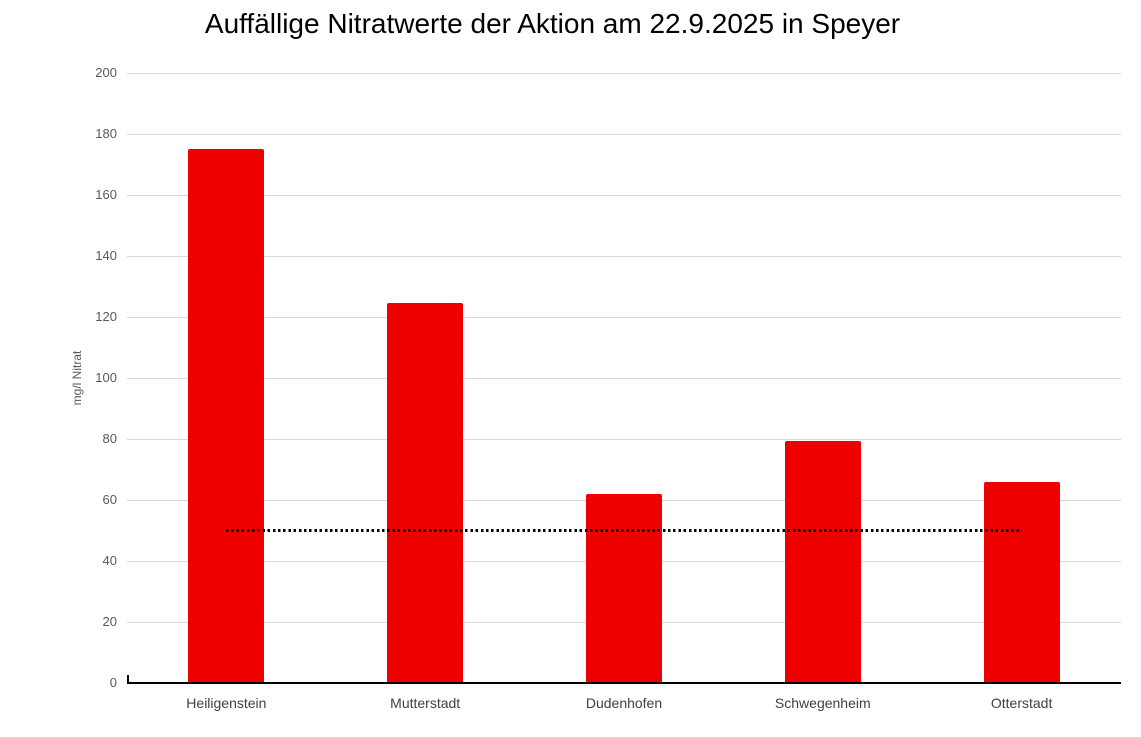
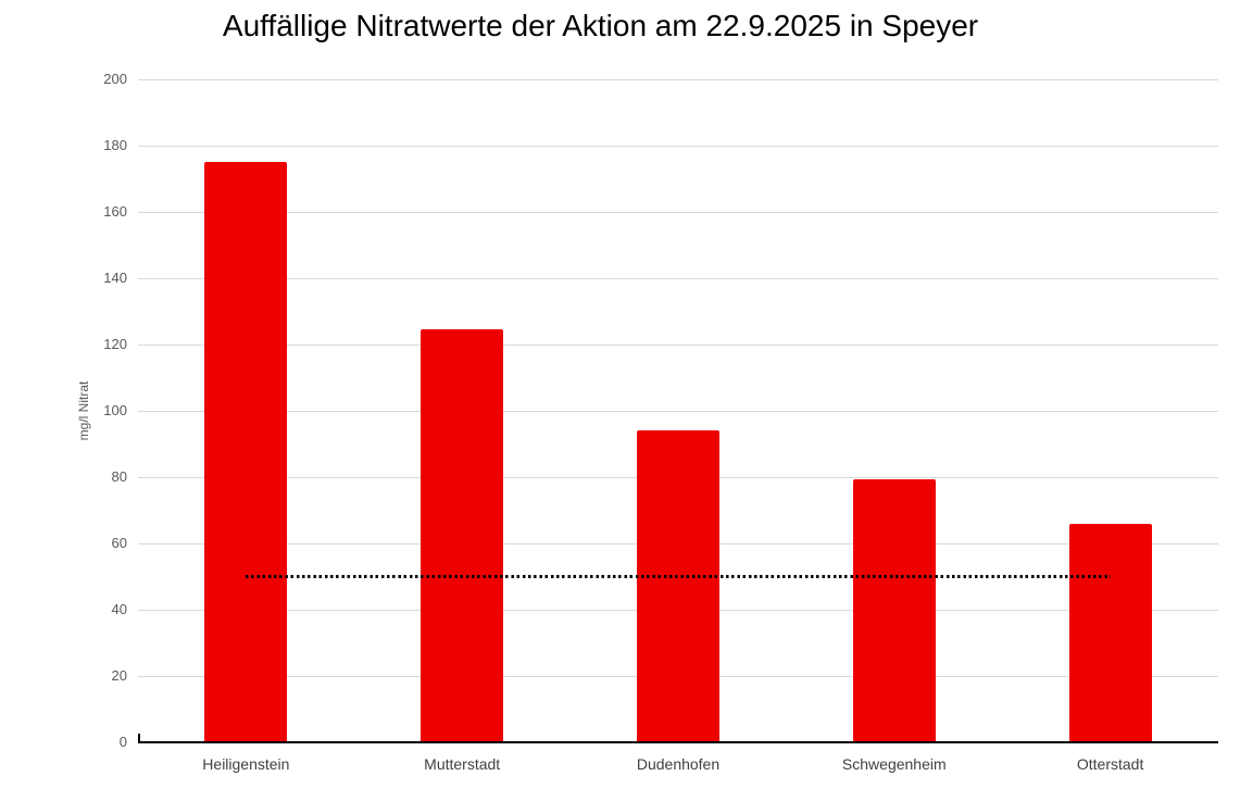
Dudenhofen: 62 -> 94
